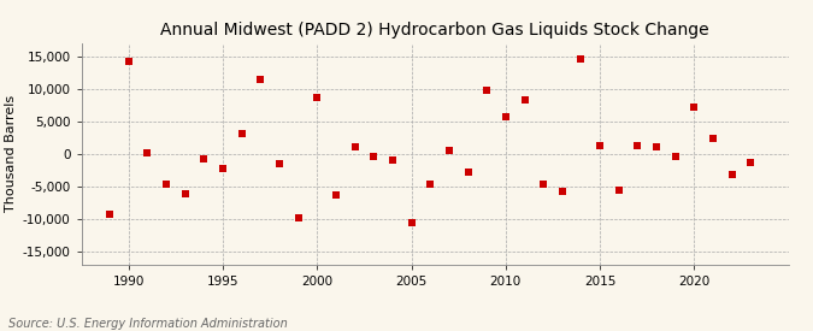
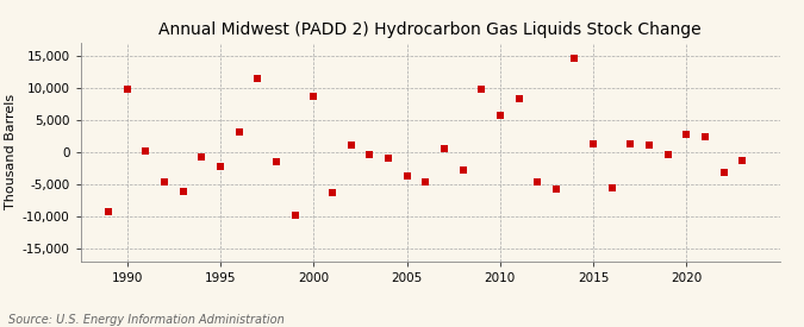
1990: 14,200 -> 9,800
2005: -10,600 -> -3,800
2020: 7,200 -> 2,800
